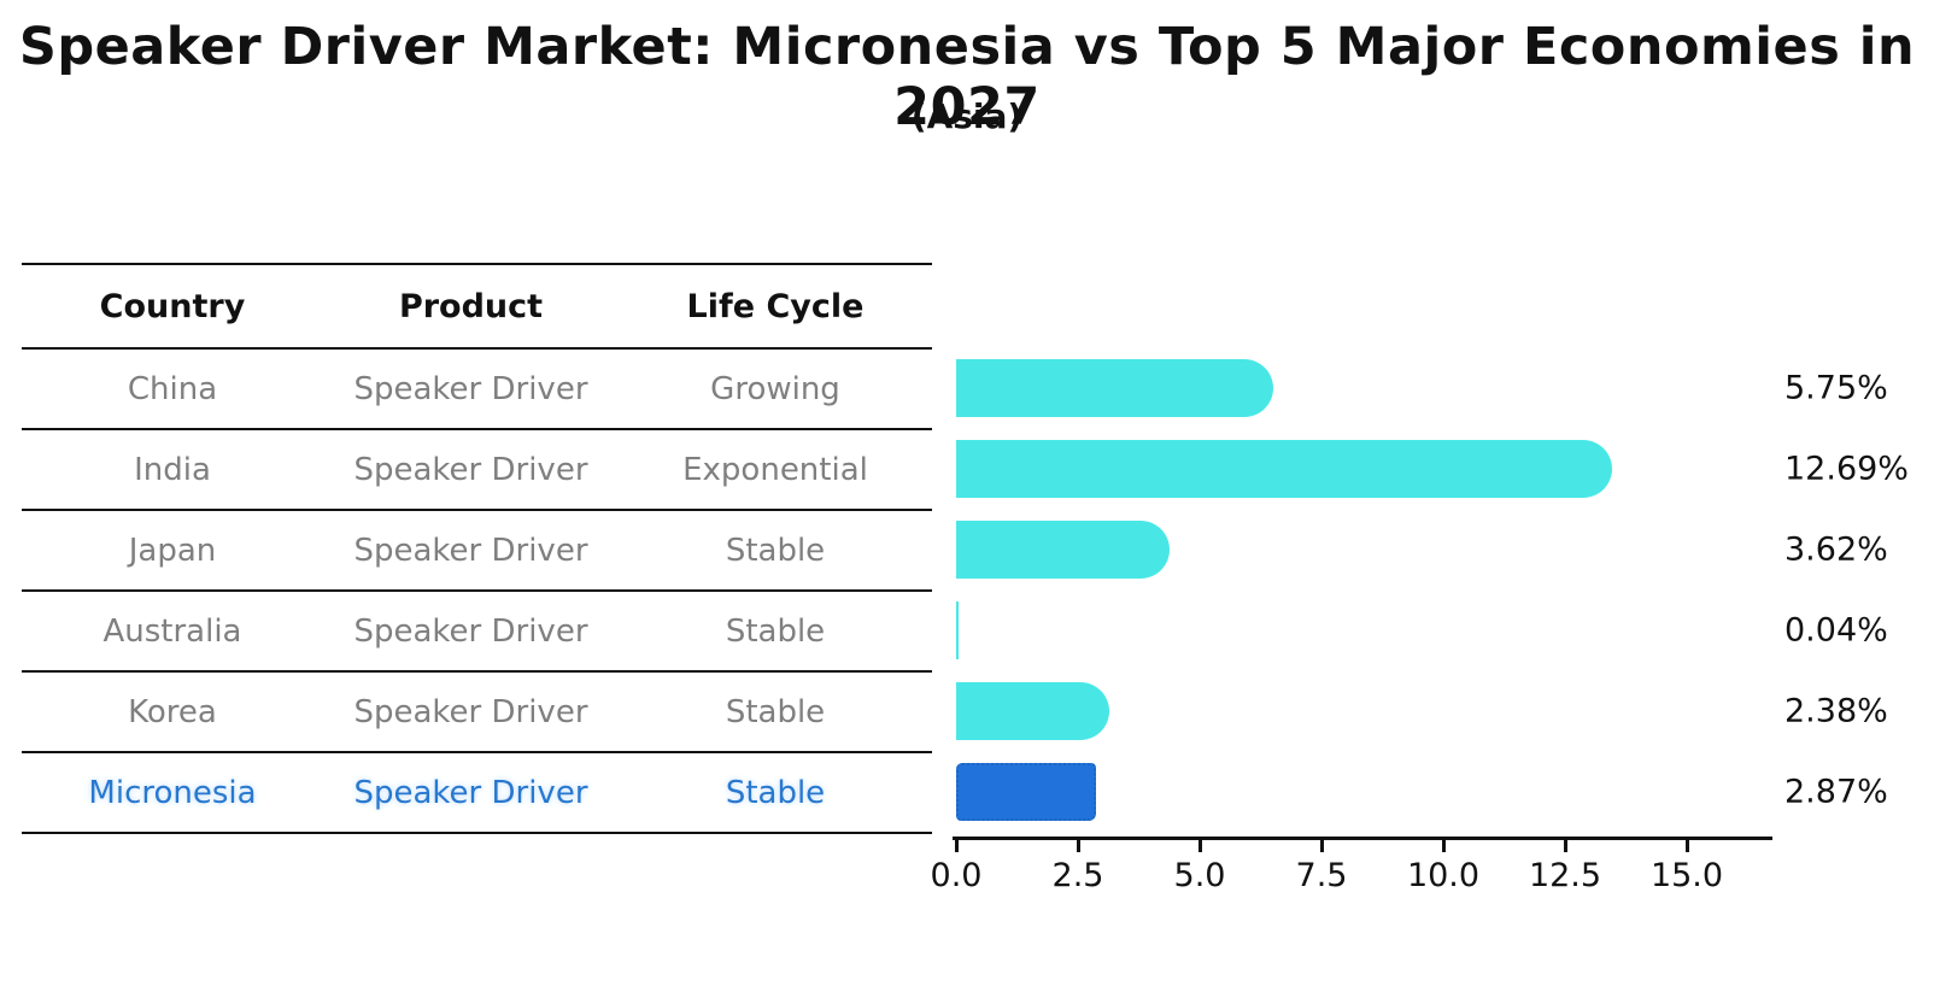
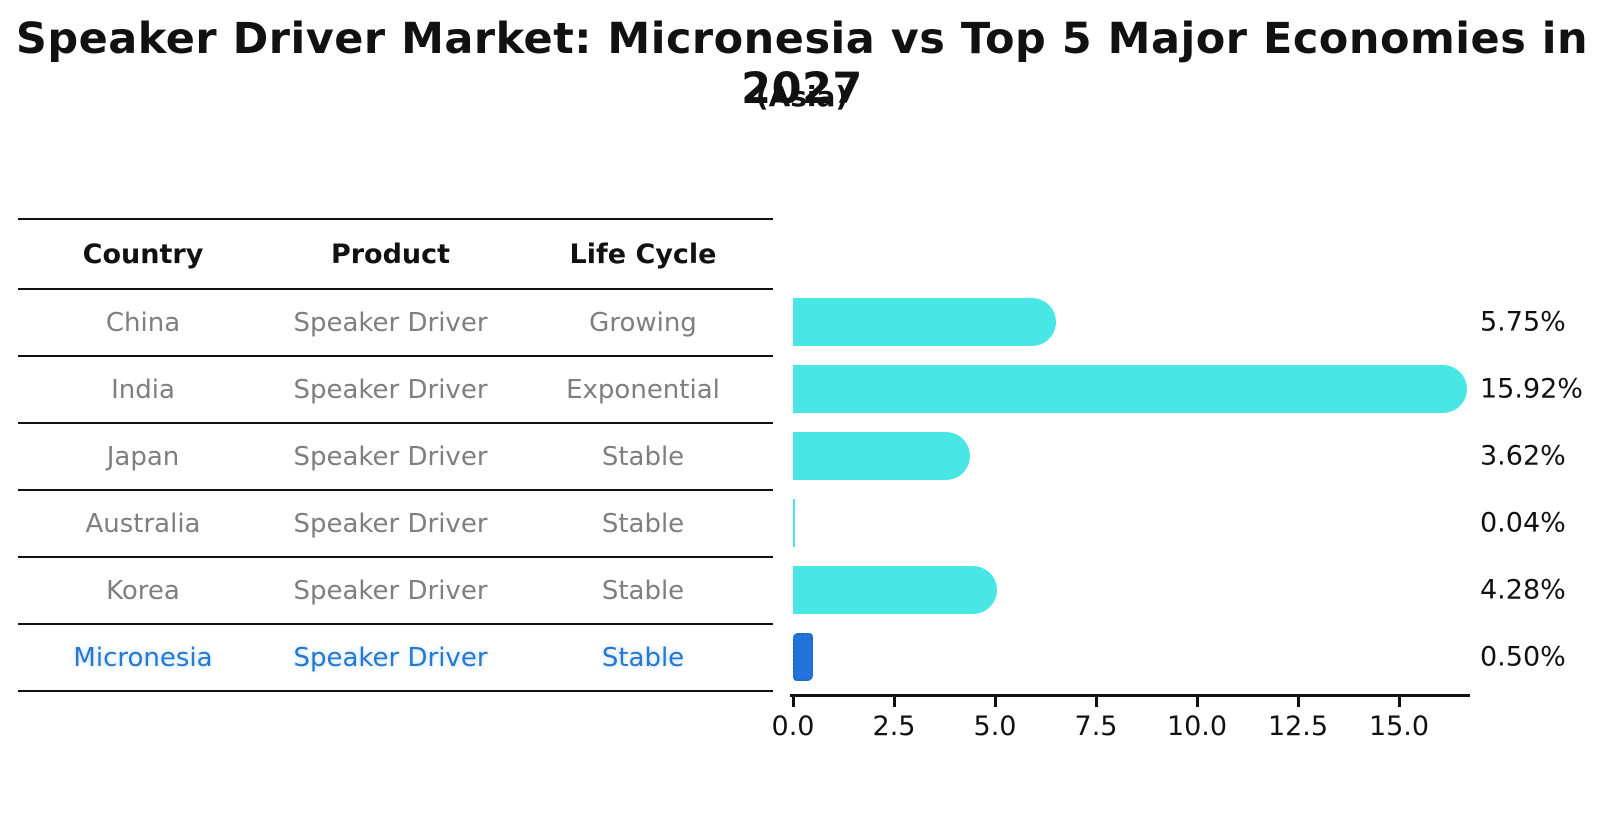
India: 12.69% -> 15.92%
Korea: 2.38% -> 4.28%
Micronesia: 2.87% -> 0.50%
